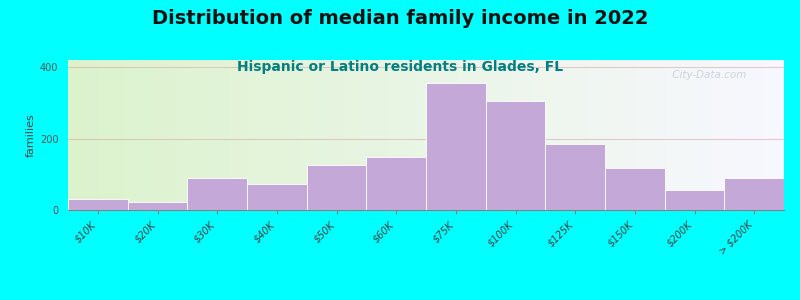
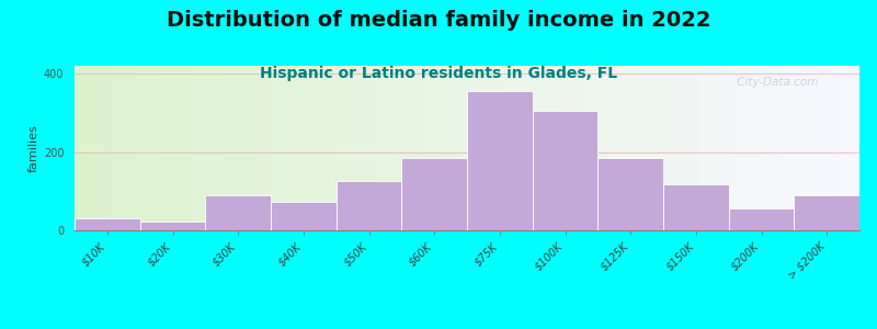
$60K: 148 -> 185
